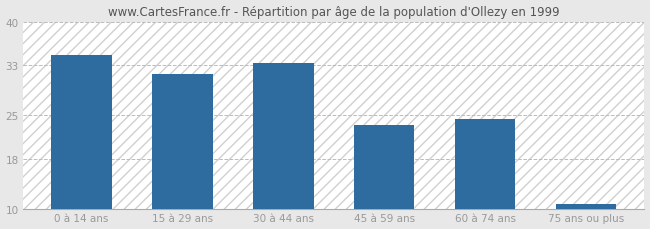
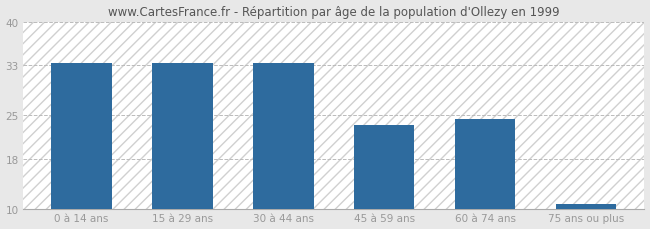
0 à 14 ans: 34.6 -> 33.3
15 à 29 ans: 31.6 -> 33.3
